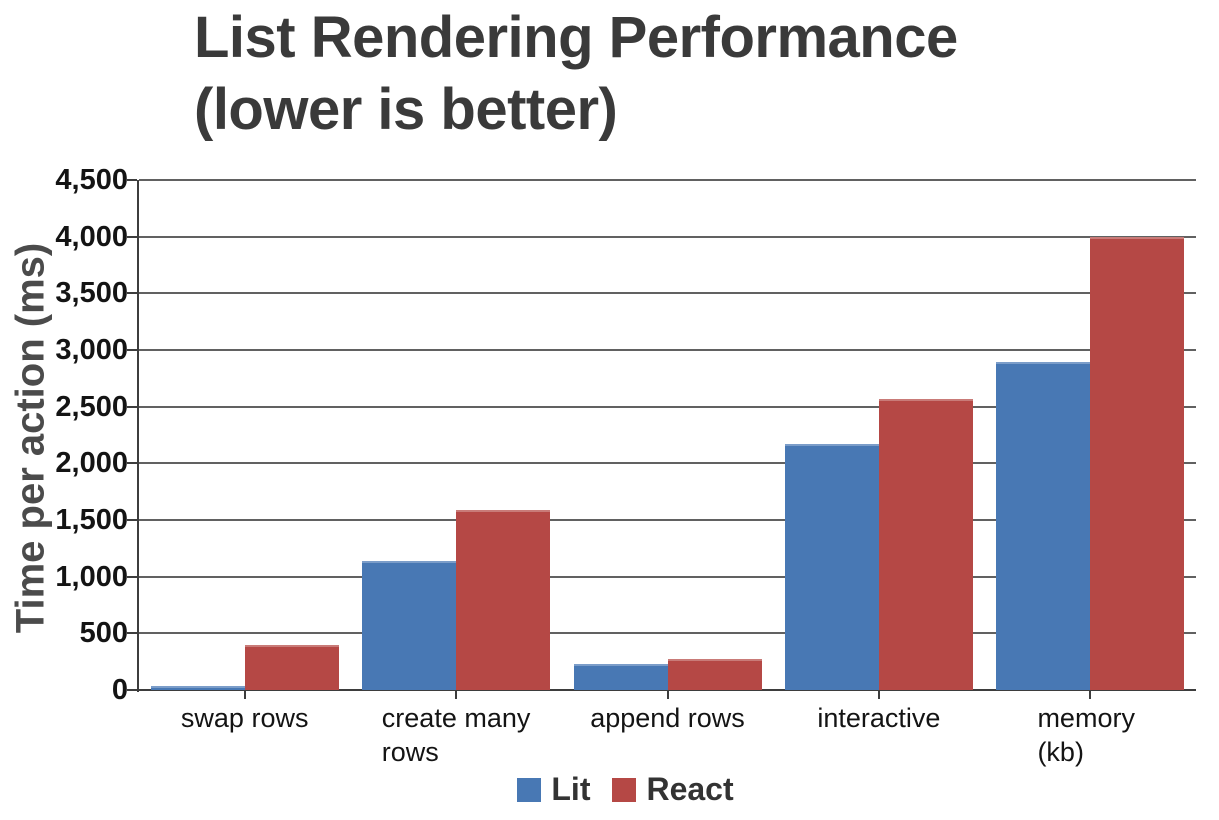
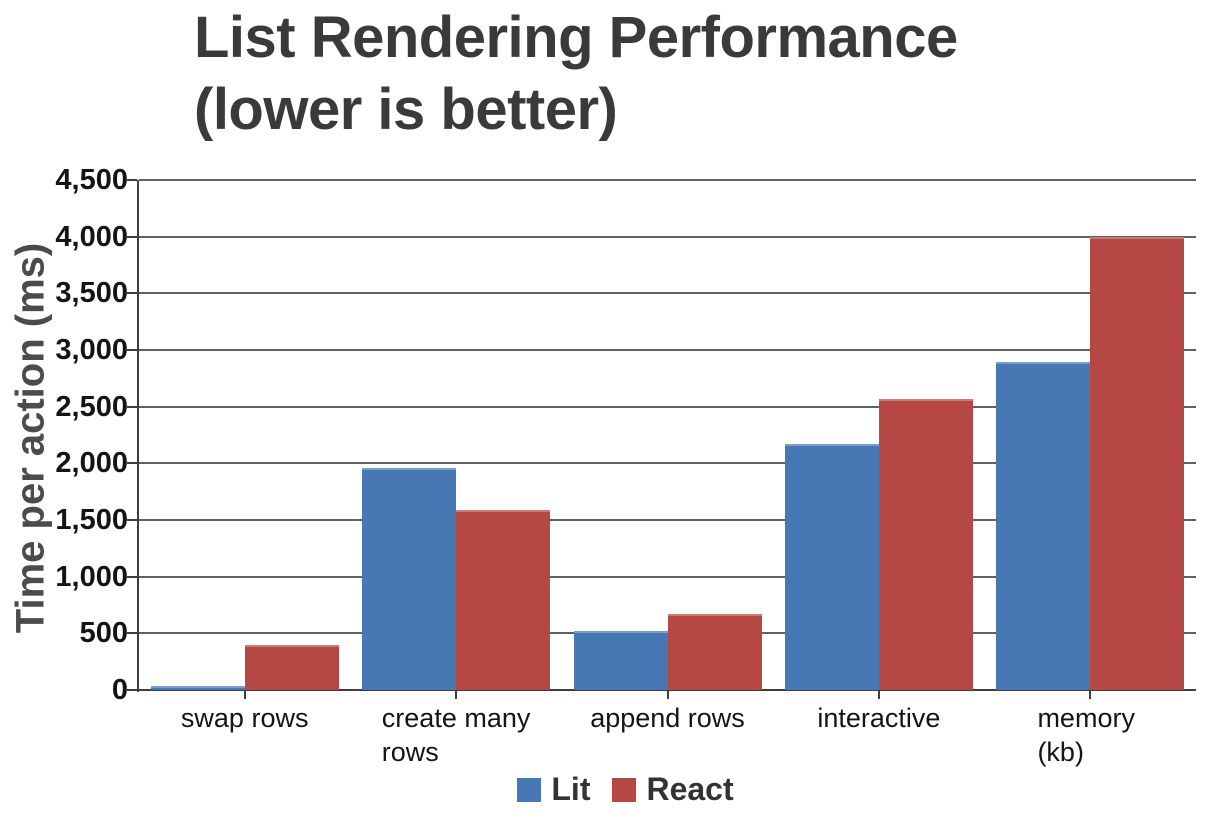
Lit/create many rows: 1140 -> 1960
Lit/append rows: 230 -> 520
React/append rows: 270 -> 670
